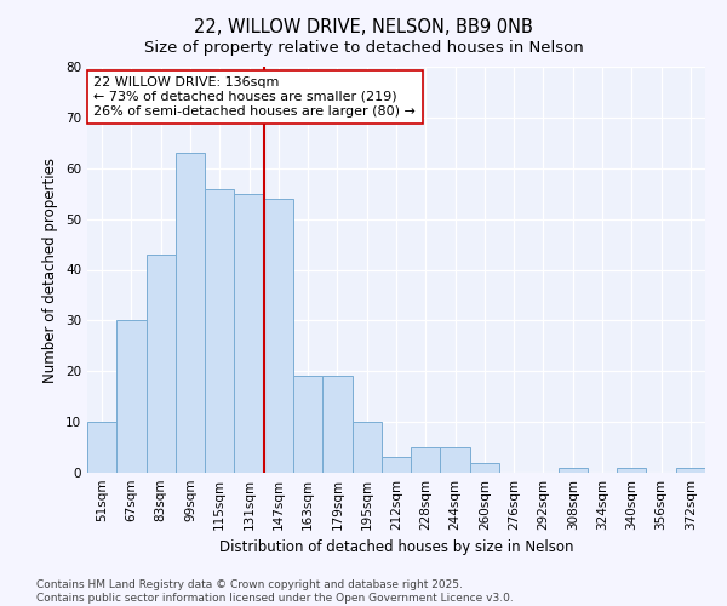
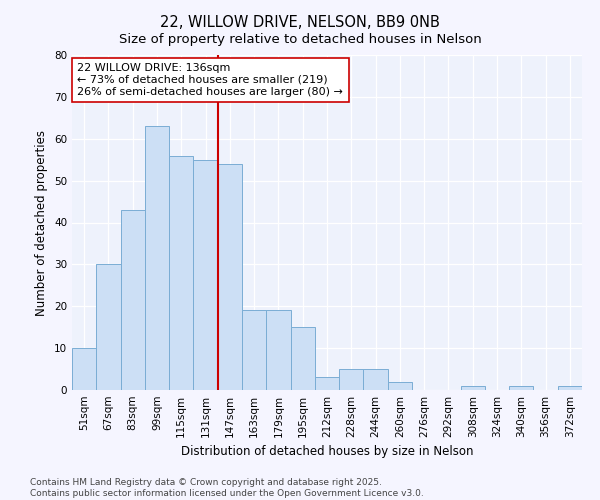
195sqm: 10 -> 15
